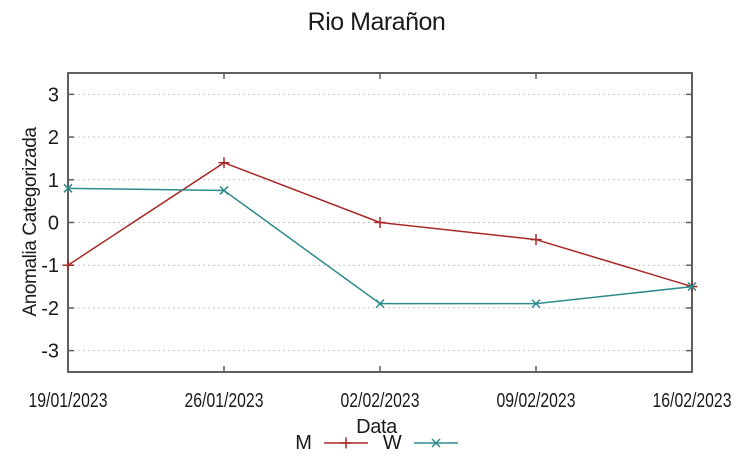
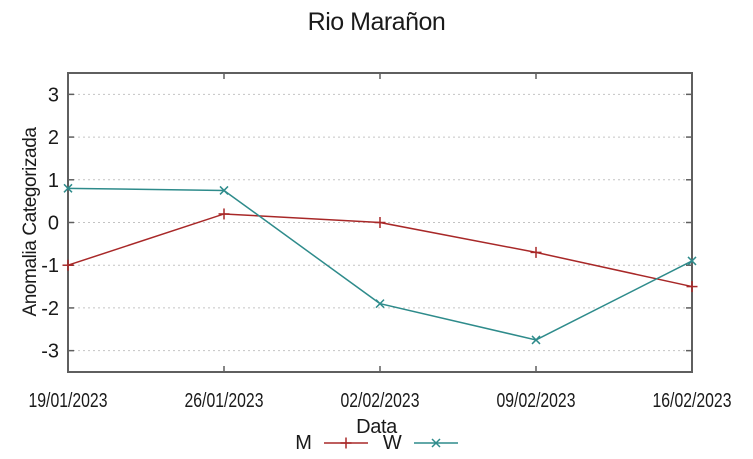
M/26/01/2023: 1.4 -> 0.2
M/09/02/2023: -0.4 -> -0.7
W/09/02/2023: -1.9 -> -2.8
W/16/02/2023: -1.5 -> -0.9
